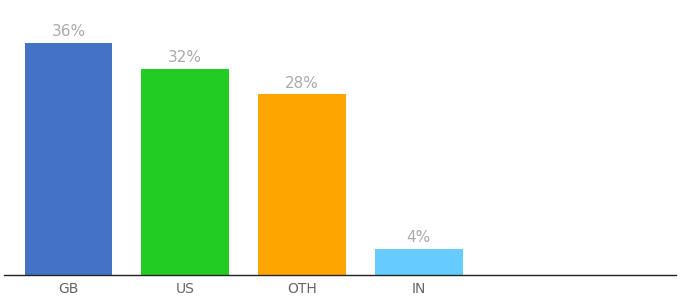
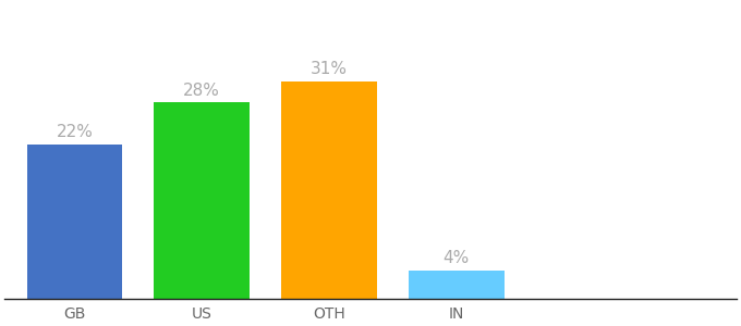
GB: 36% -> 22%
US: 32% -> 28%
OTH: 28% -> 31%
